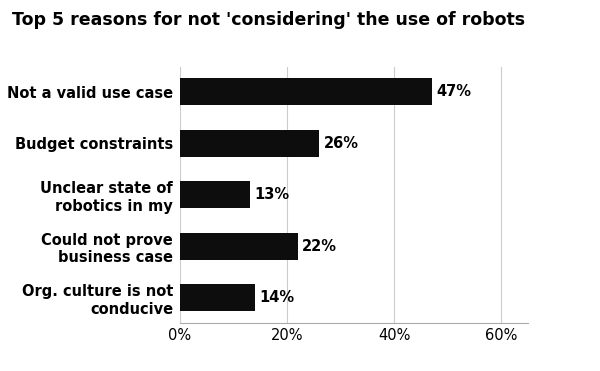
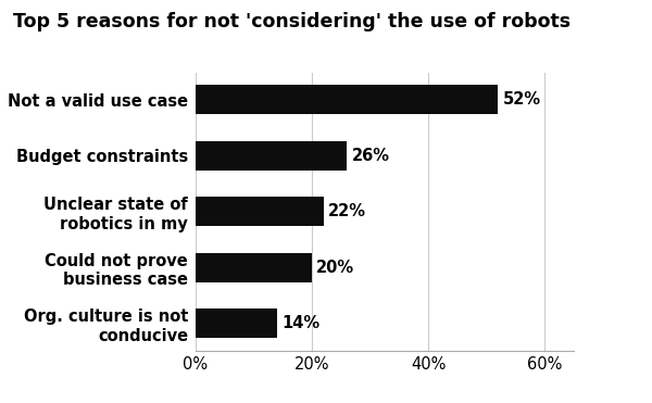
Not a valid use case: 47% -> 52%
Unclear state of robotics in my: 13% -> 22%
Could not prove business case: 22% -> 20%
